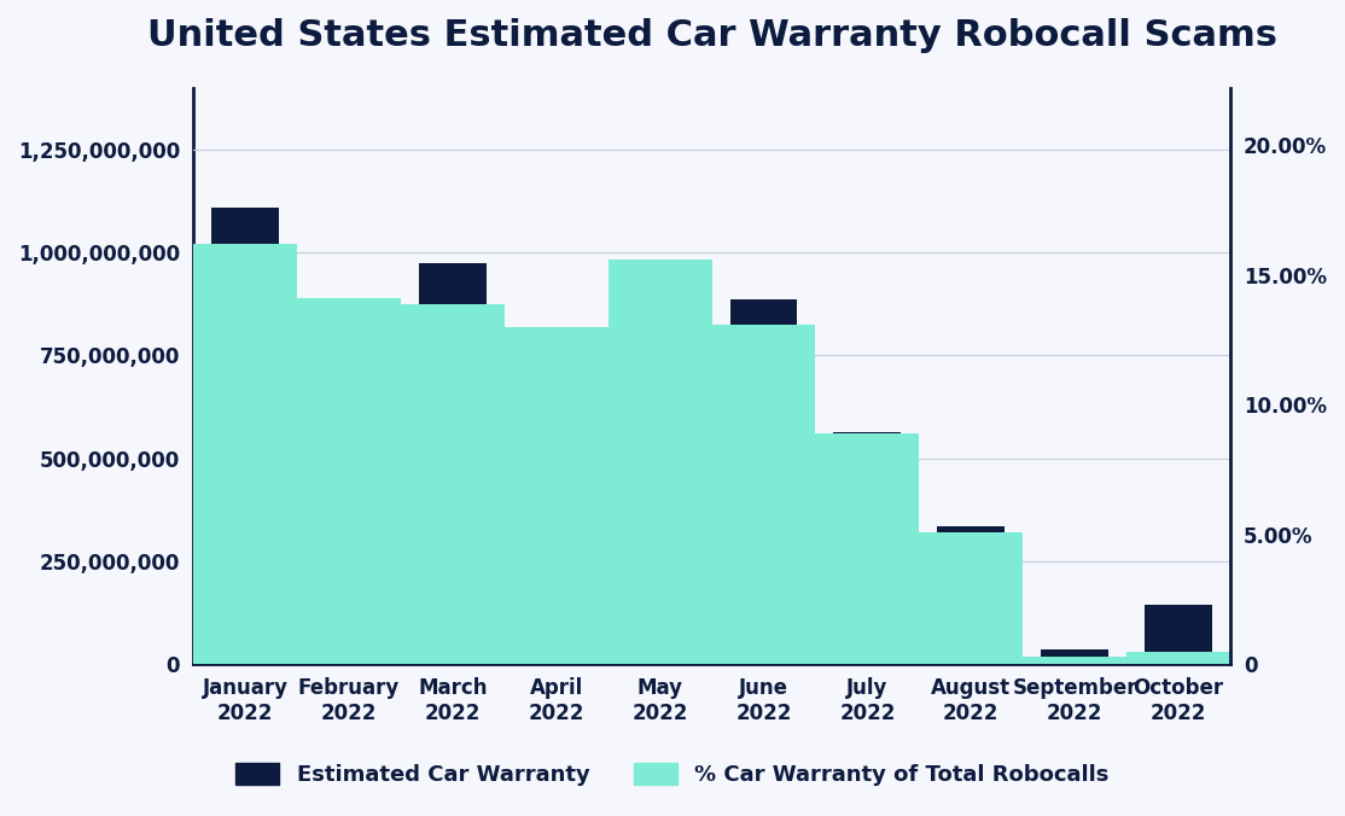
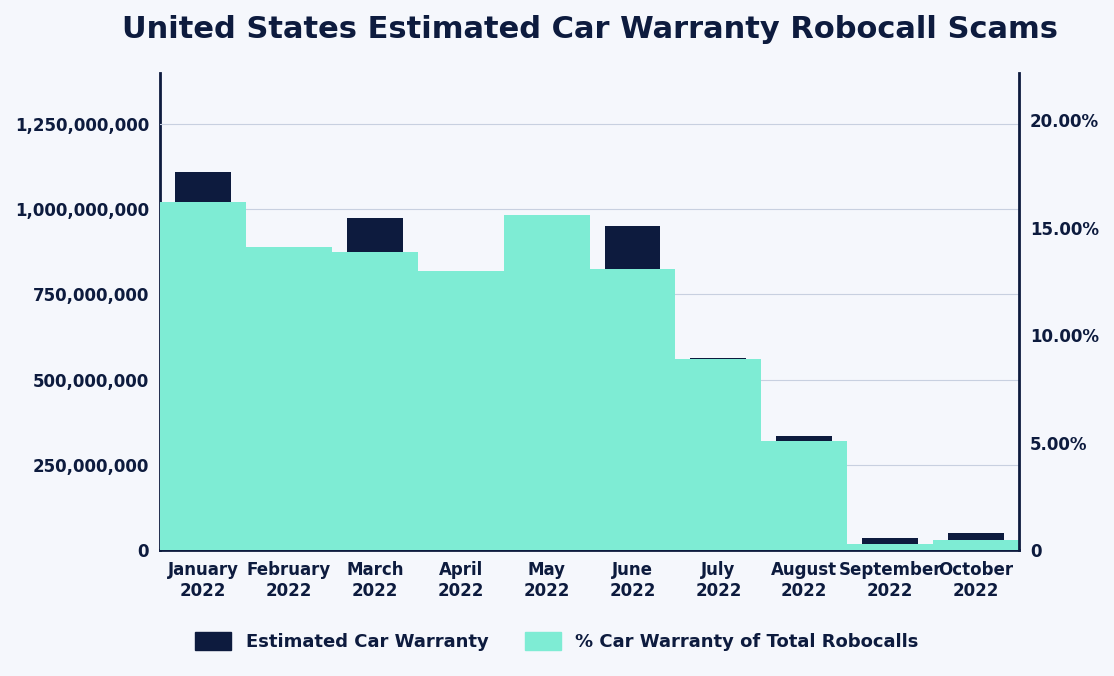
Estimated Car Warranty/June 2022: 885,000,000 -> 950,000,000
Estimated Car Warranty/October 2022: 145,000,000 -> 50,000,000
